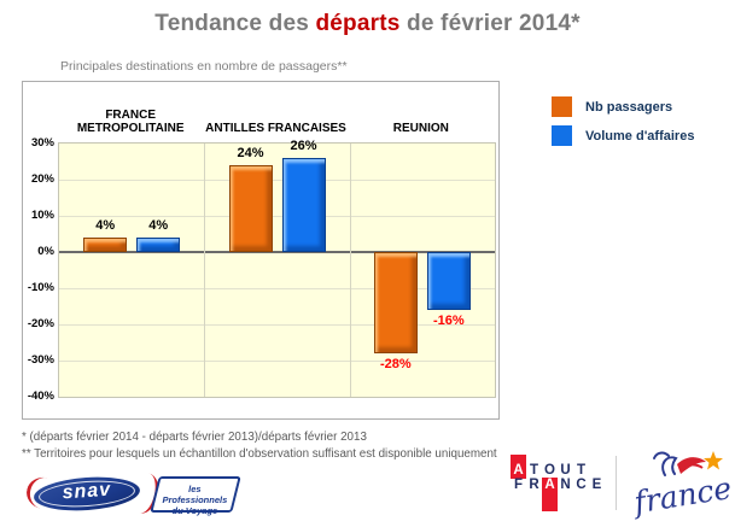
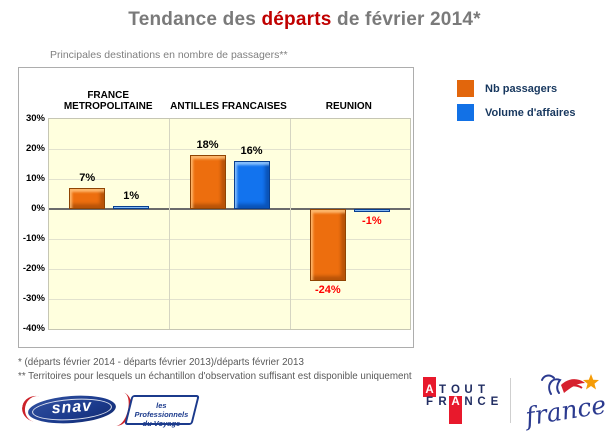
Nb passagers/FRANCE METROPOLITAINE: 4% -> 7%
Volume d'affaires/FRANCE METROPOLITAINE: 4% -> 1%
Nb passagers/ANTILLES FRANCAISES: 24% -> 18%
Volume d'affaires/ANTILLES FRANCAISES: 26% -> 16%
Nb passagers/REUNION: -28% -> -24%
Volume d'affaires/REUNION: -16% -> -1%
